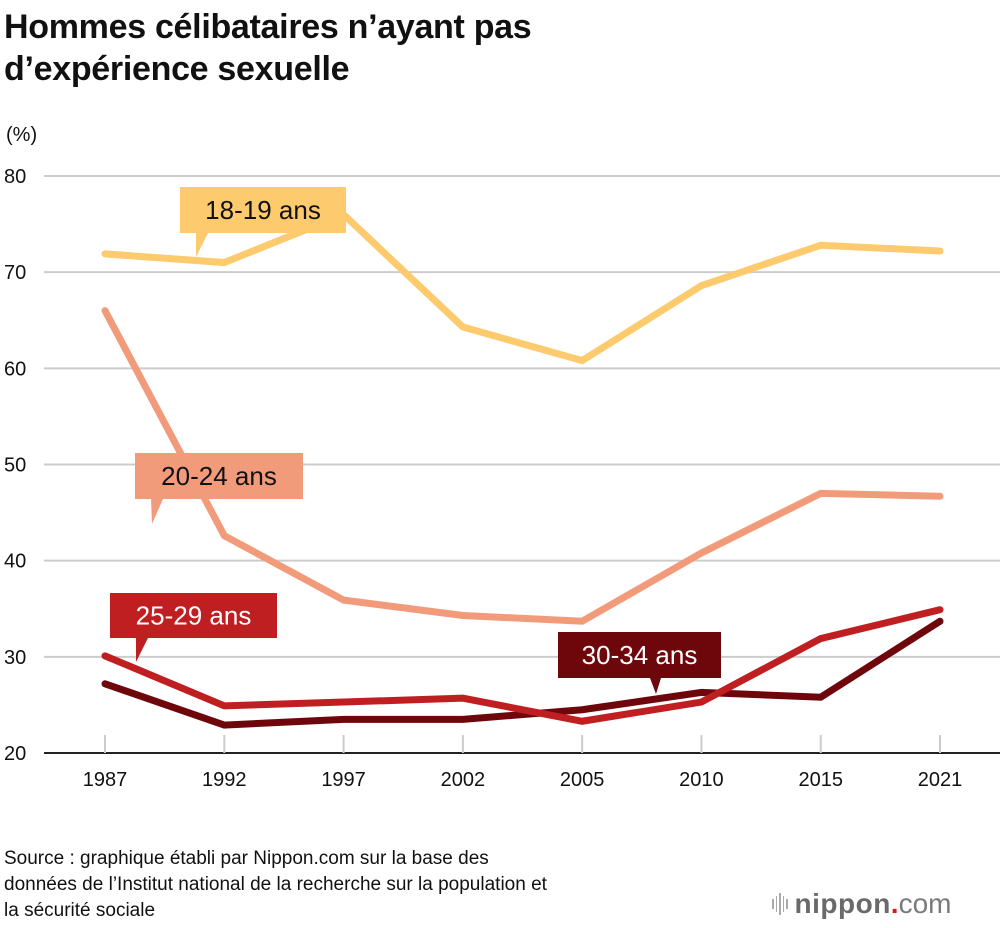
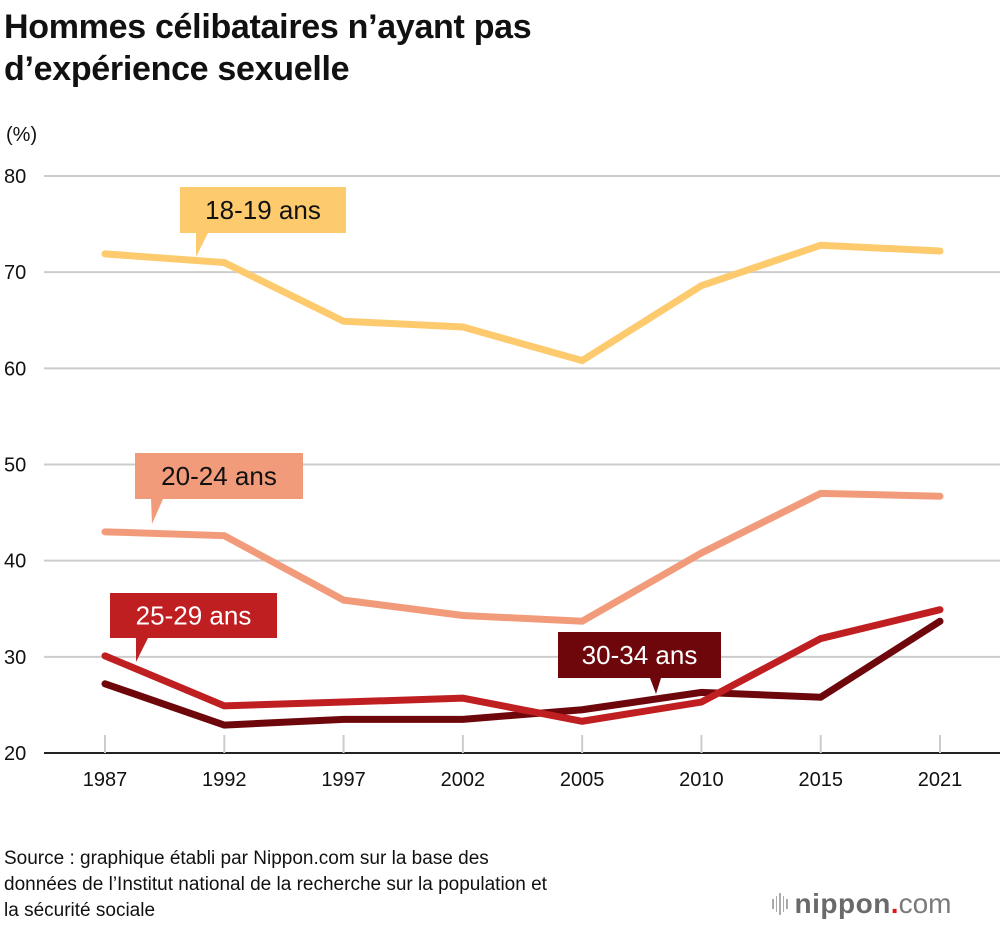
20-24 ans/1987: 66 -> 43
18-19 ans/1997: 76 -> 65
